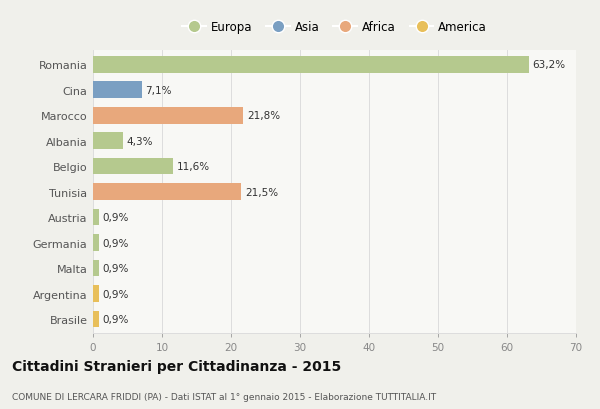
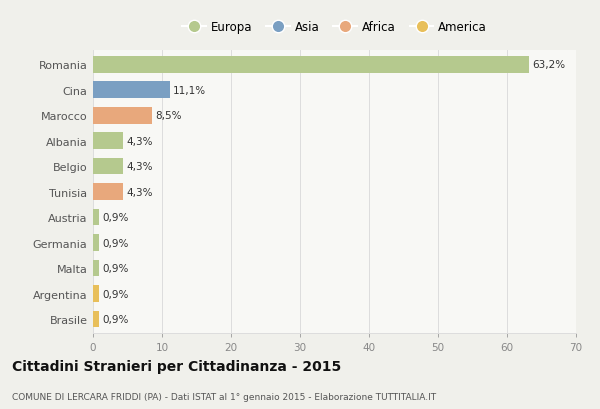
Cina: 7,1% -> 11,1%
Marocco: 21,8% -> 8,5%
Belgio: 11,6% -> 4,3%
Tunisia: 21,5% -> 4,3%
